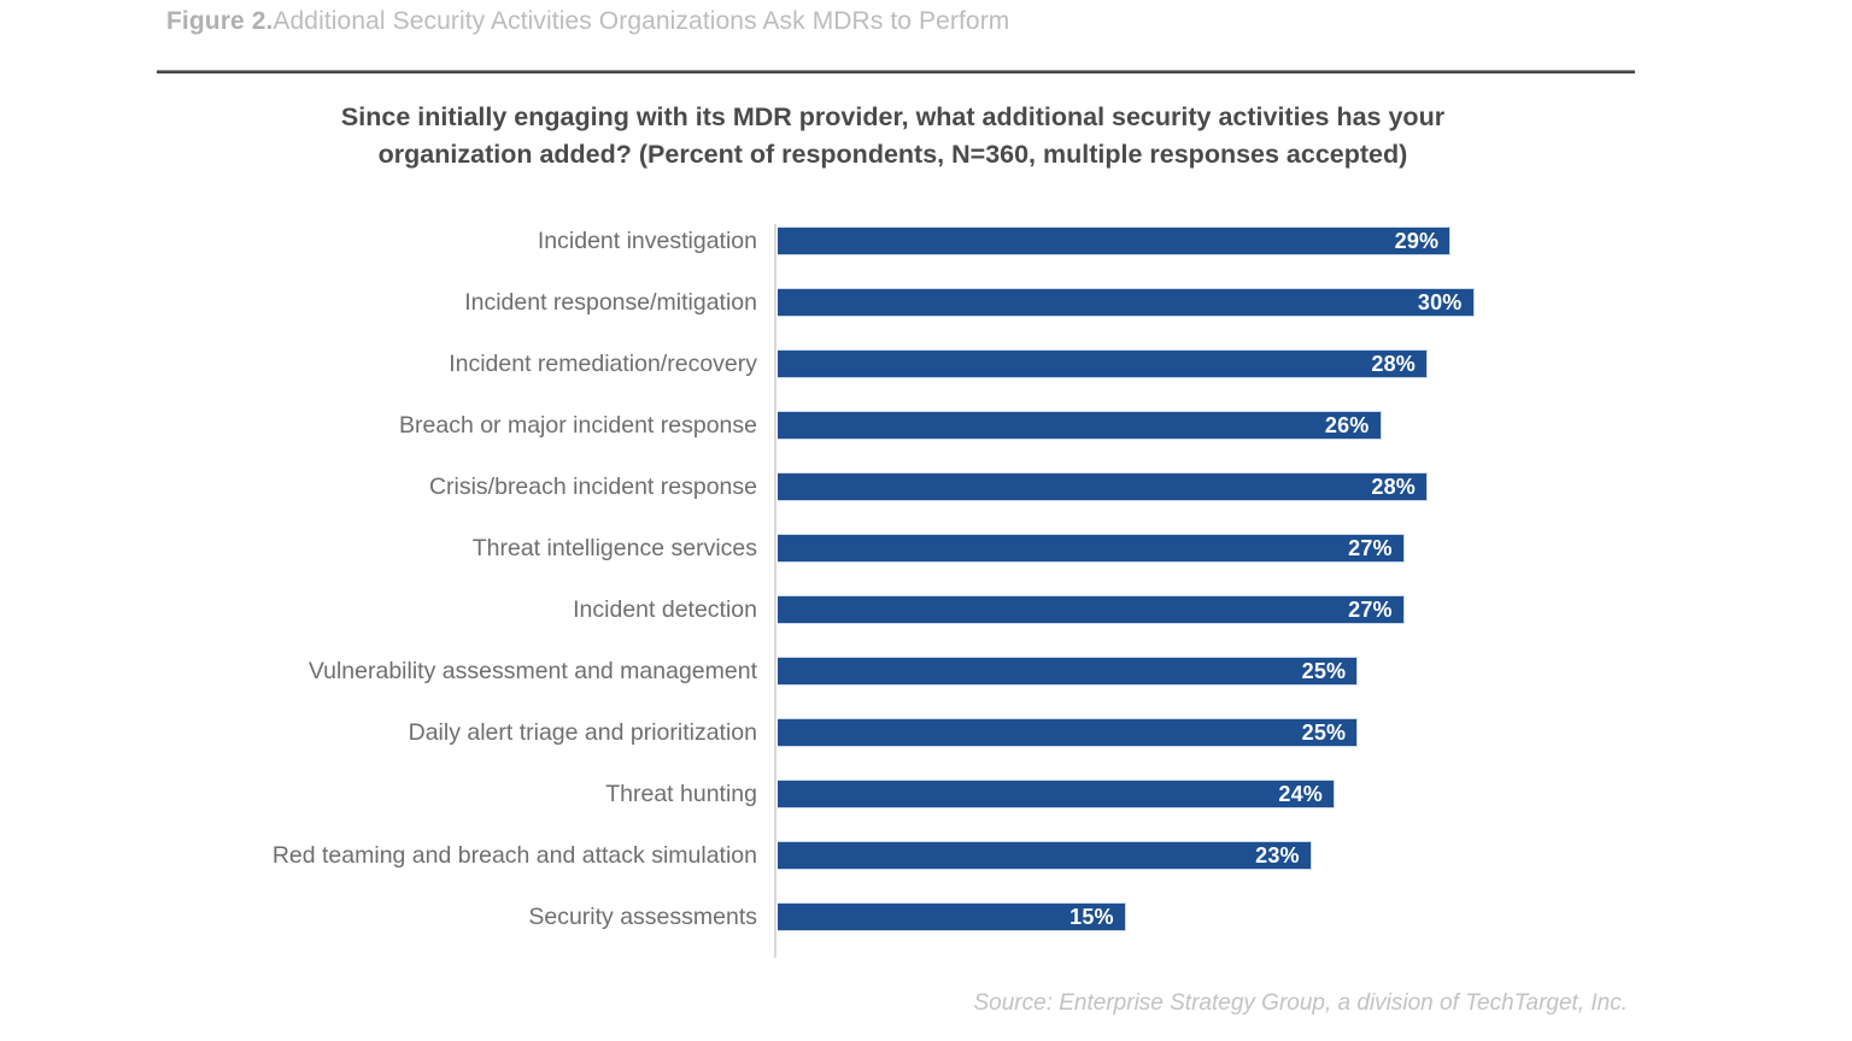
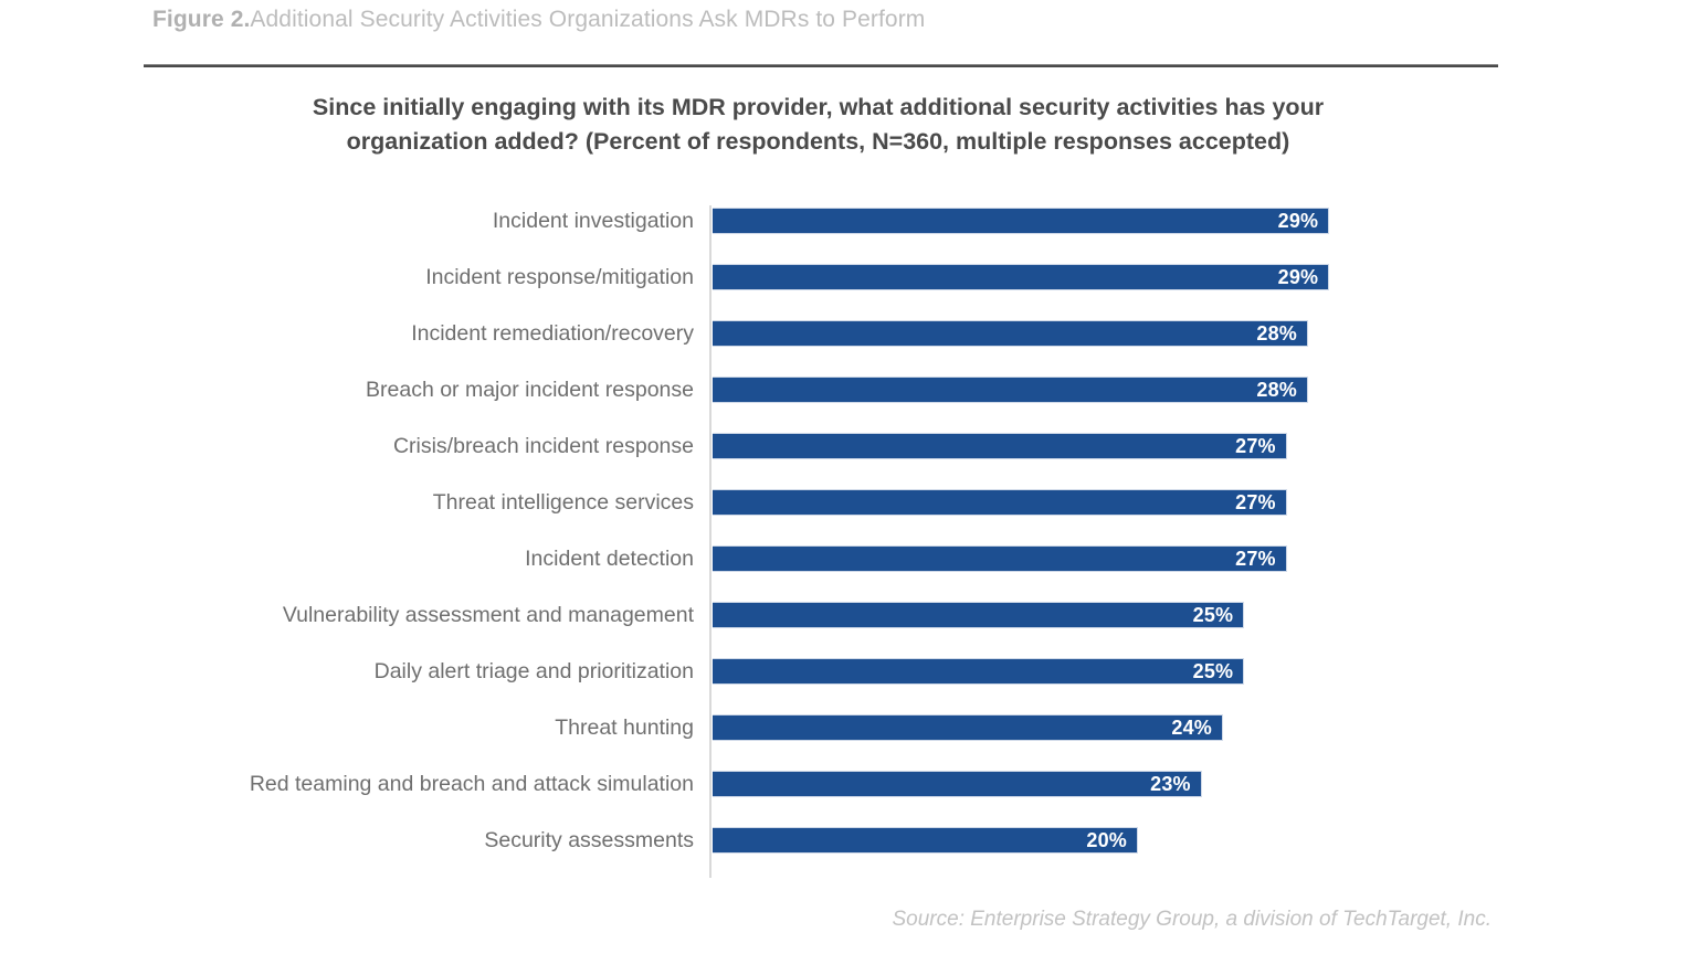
Incident response/mitigation: 30% -> 29%
Breach or major incident response: 26% -> 28%
Crisis/breach incident response: 28% -> 27%
Security assessments: 15% -> 20%
